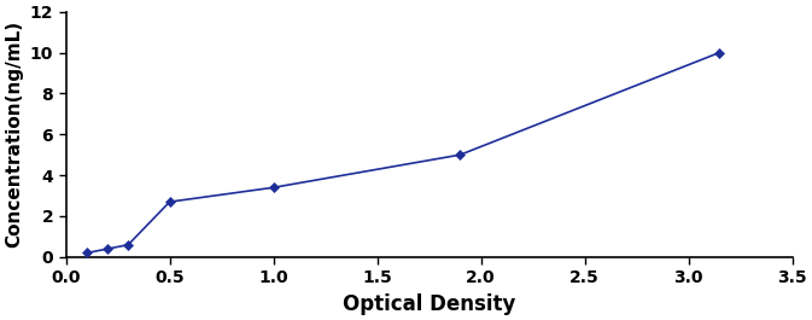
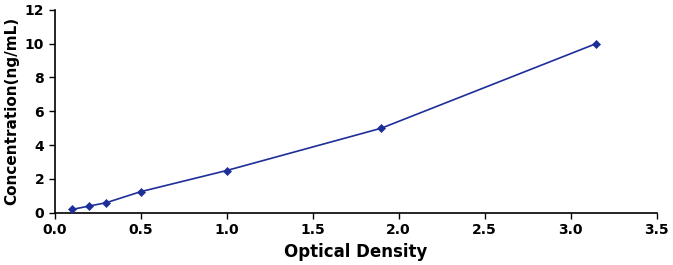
0.5: 2.7 -> 1.2
1.0: 3.4 -> 2.5
